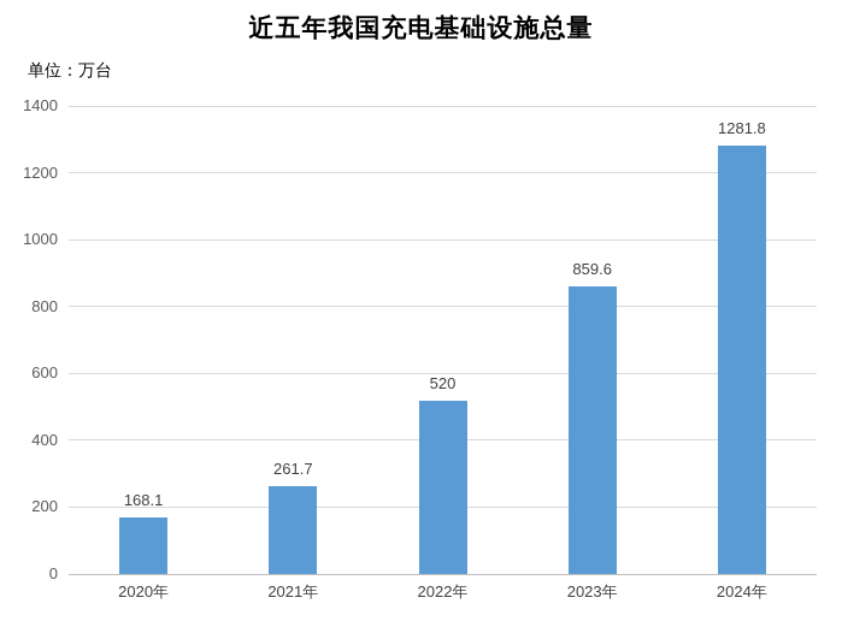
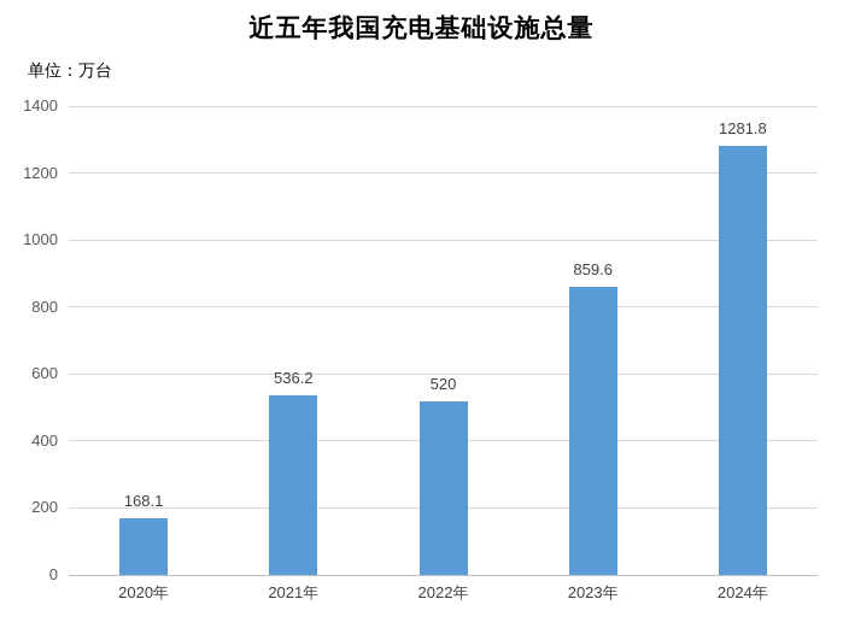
2021年: 261.7 -> 536.2
